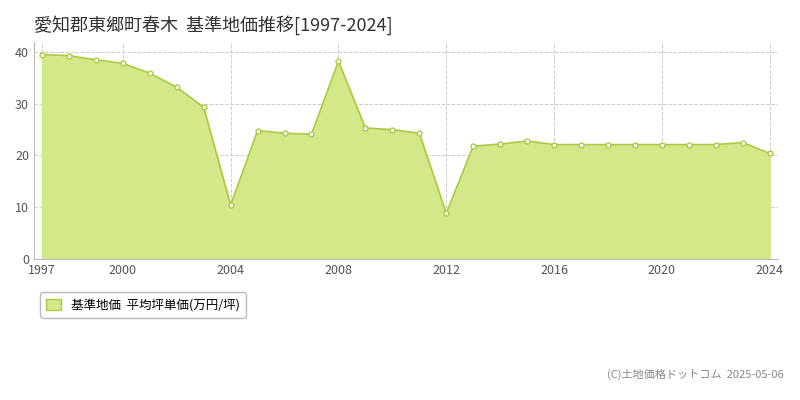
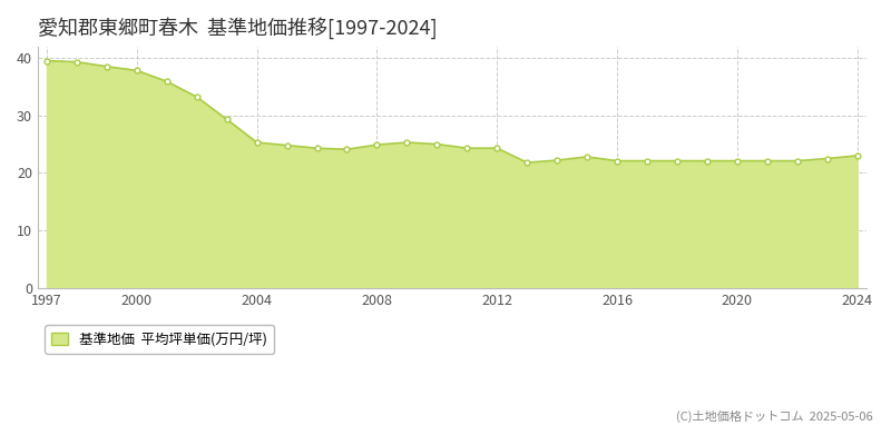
2004: 10.4 -> 25.3
2008: 38.2 -> 24.9
2012: 8.8 -> 24.3
2024: 20.4 -> 23.0
